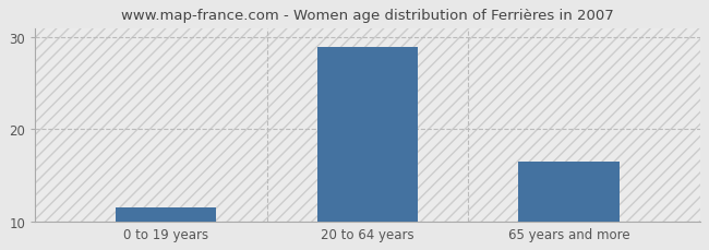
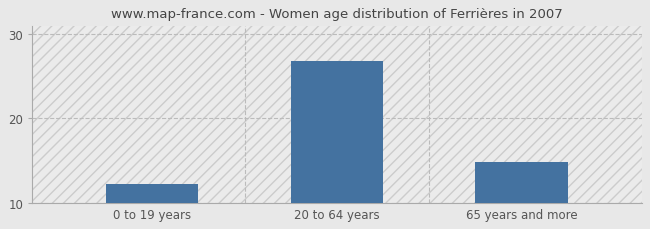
0 to 19 years: 11.5 -> 12.2
20 to 64 years: 29.0 -> 26.8
65 years and more: 16.5 -> 14.8
